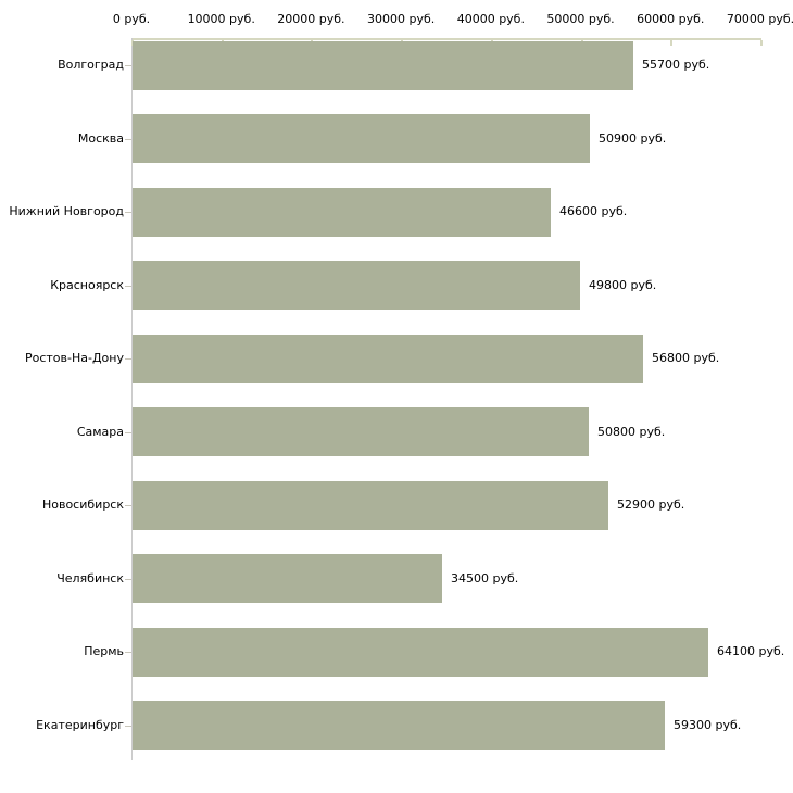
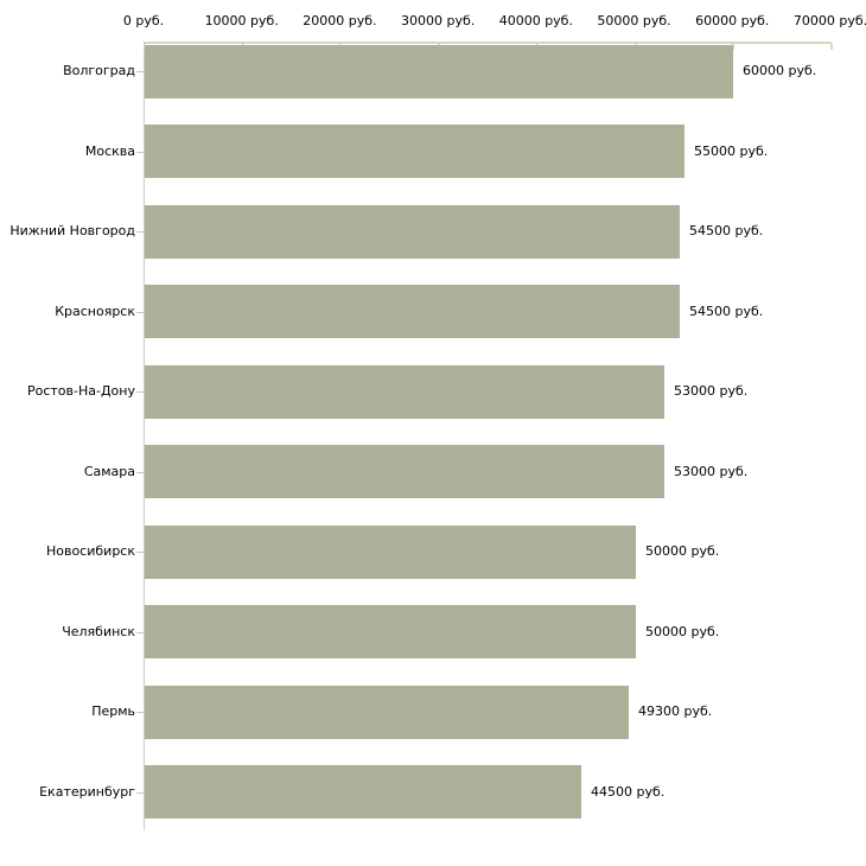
Волгоград: 55700 -> 60000
Москва: 50900 -> 55000
Нижний Новгород: 46600 -> 54500
Красноярск: 49800 -> 54500
Ростов-На-Дону: 56800 -> 53000
Самара: 50800 -> 53000
Новосибирск: 52900 -> 50000
Челябинск: 34500 -> 50000
Пермь: 64100 -> 49300
Екатеринбург: 59300 -> 44500
